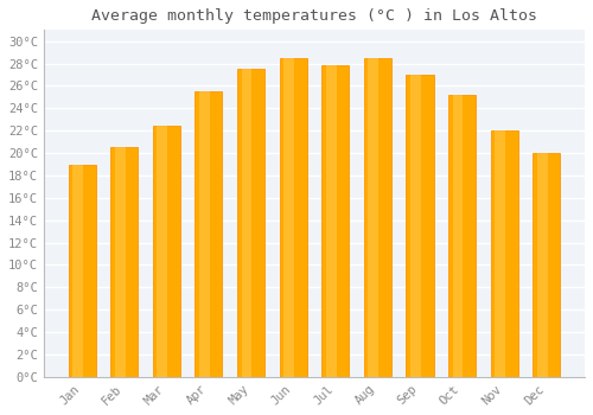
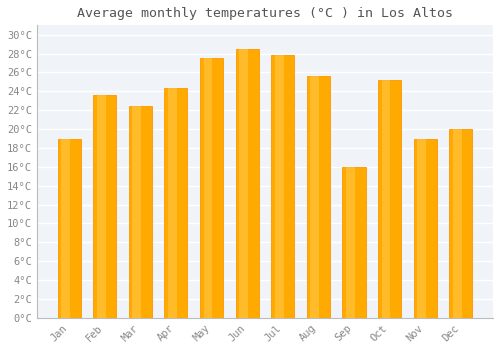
Feb: 20.5°C -> 23.6°C
Apr: 25.5°C -> 24.4°C
Aug: 28.5°C -> 25.6°C
Sep: 27.0°C -> 16.0°C
Nov: 22.0°C -> 19.0°C
